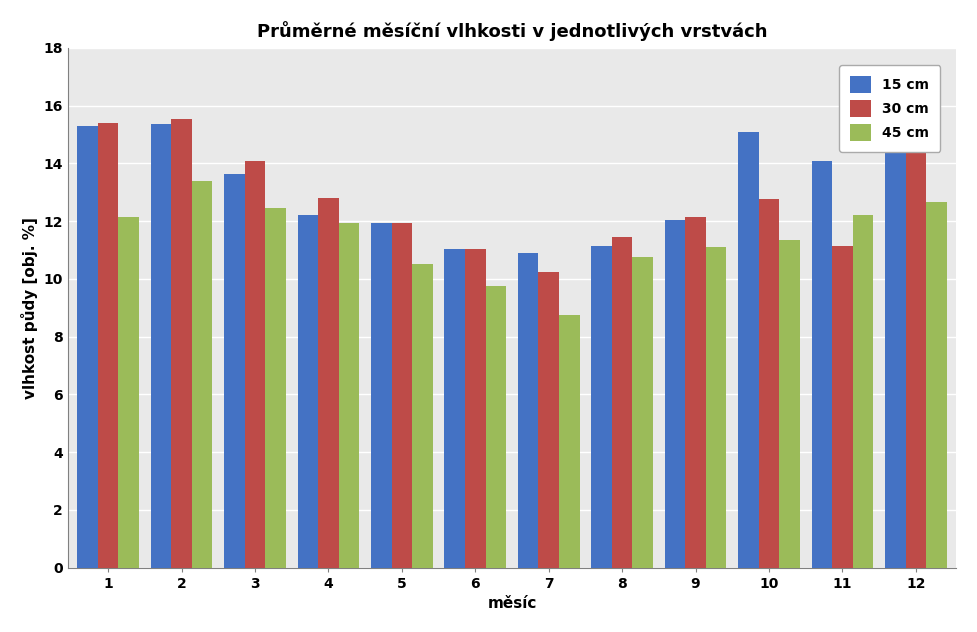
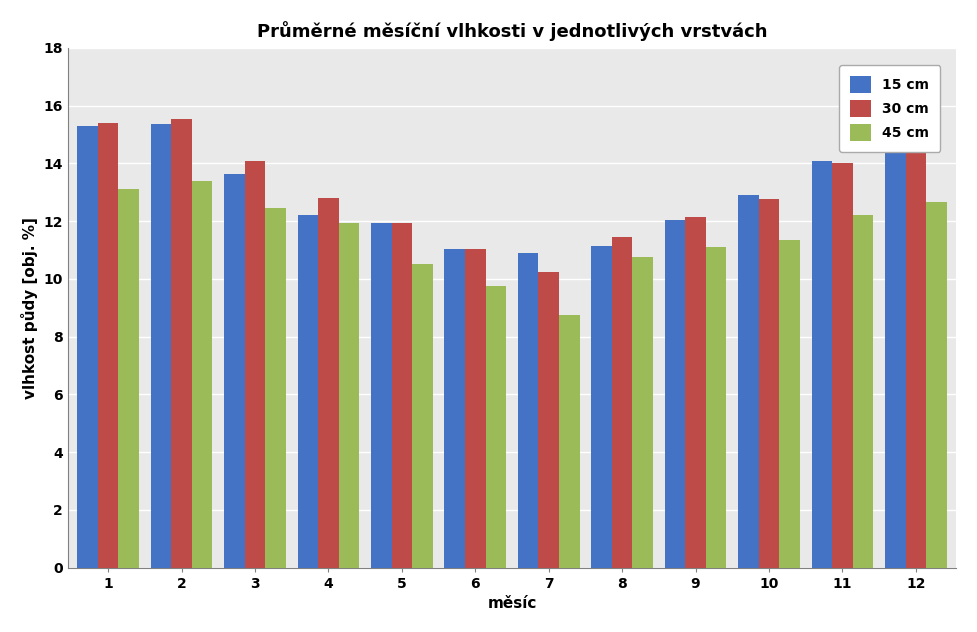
45 cm/1: 12.15 -> 13.10
15 cm/10: 15.10 -> 12.90
30 cm/11: 11.15 -> 14.00
